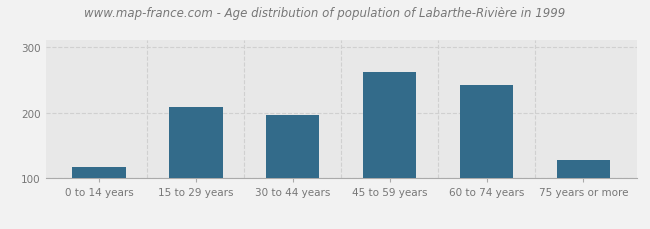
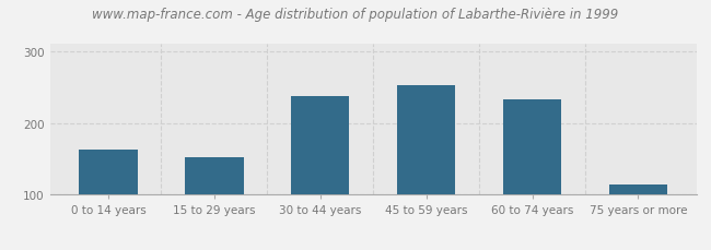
0 to 14 years: 118 -> 163
15 to 29 years: 208 -> 152
30 to 44 years: 196 -> 238
45 to 59 years: 262 -> 253
60 to 74 years: 242 -> 233
75 years or more: 128 -> 114
